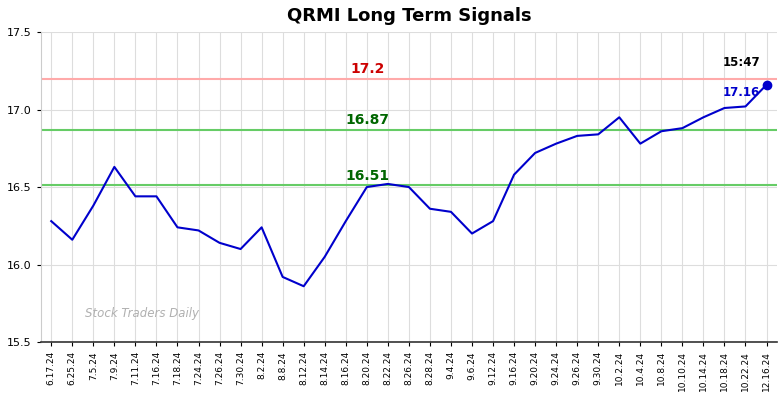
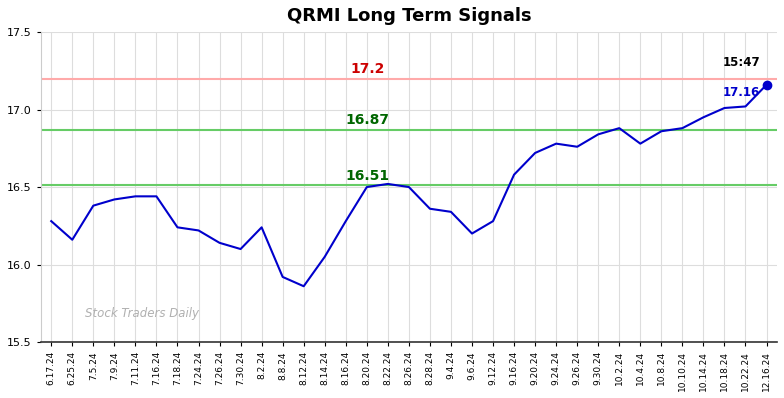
7.9.24: 16.63 -> 16.42
9.26.24: 16.83 -> 16.76
10.2.24: 16.95 -> 16.88
